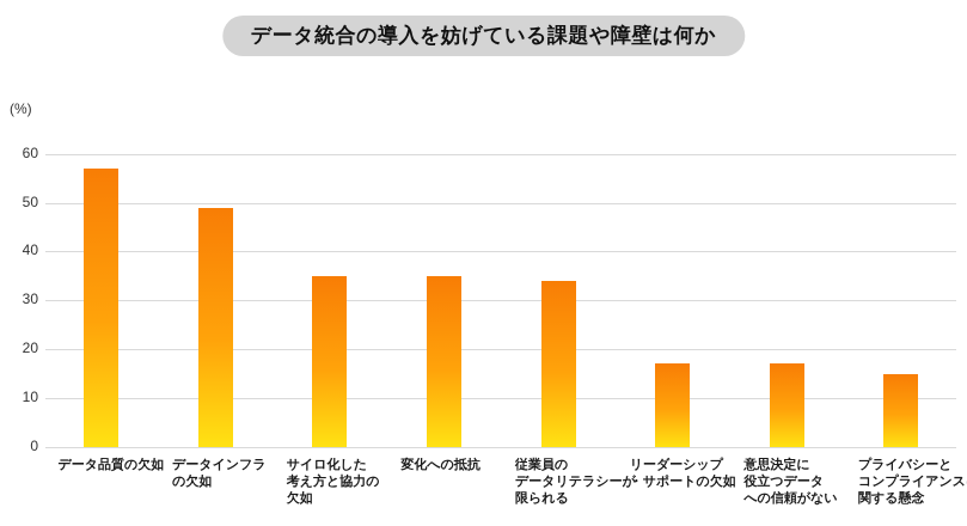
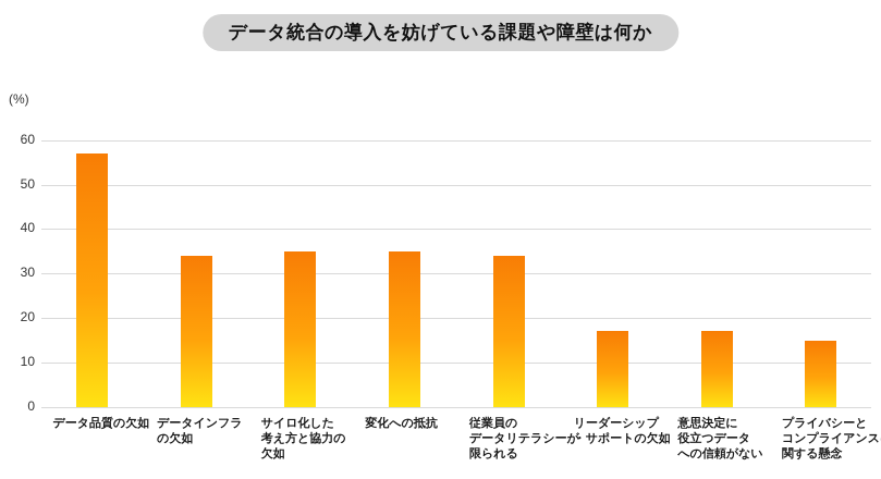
データインフラ の欠如: 49 -> 34
